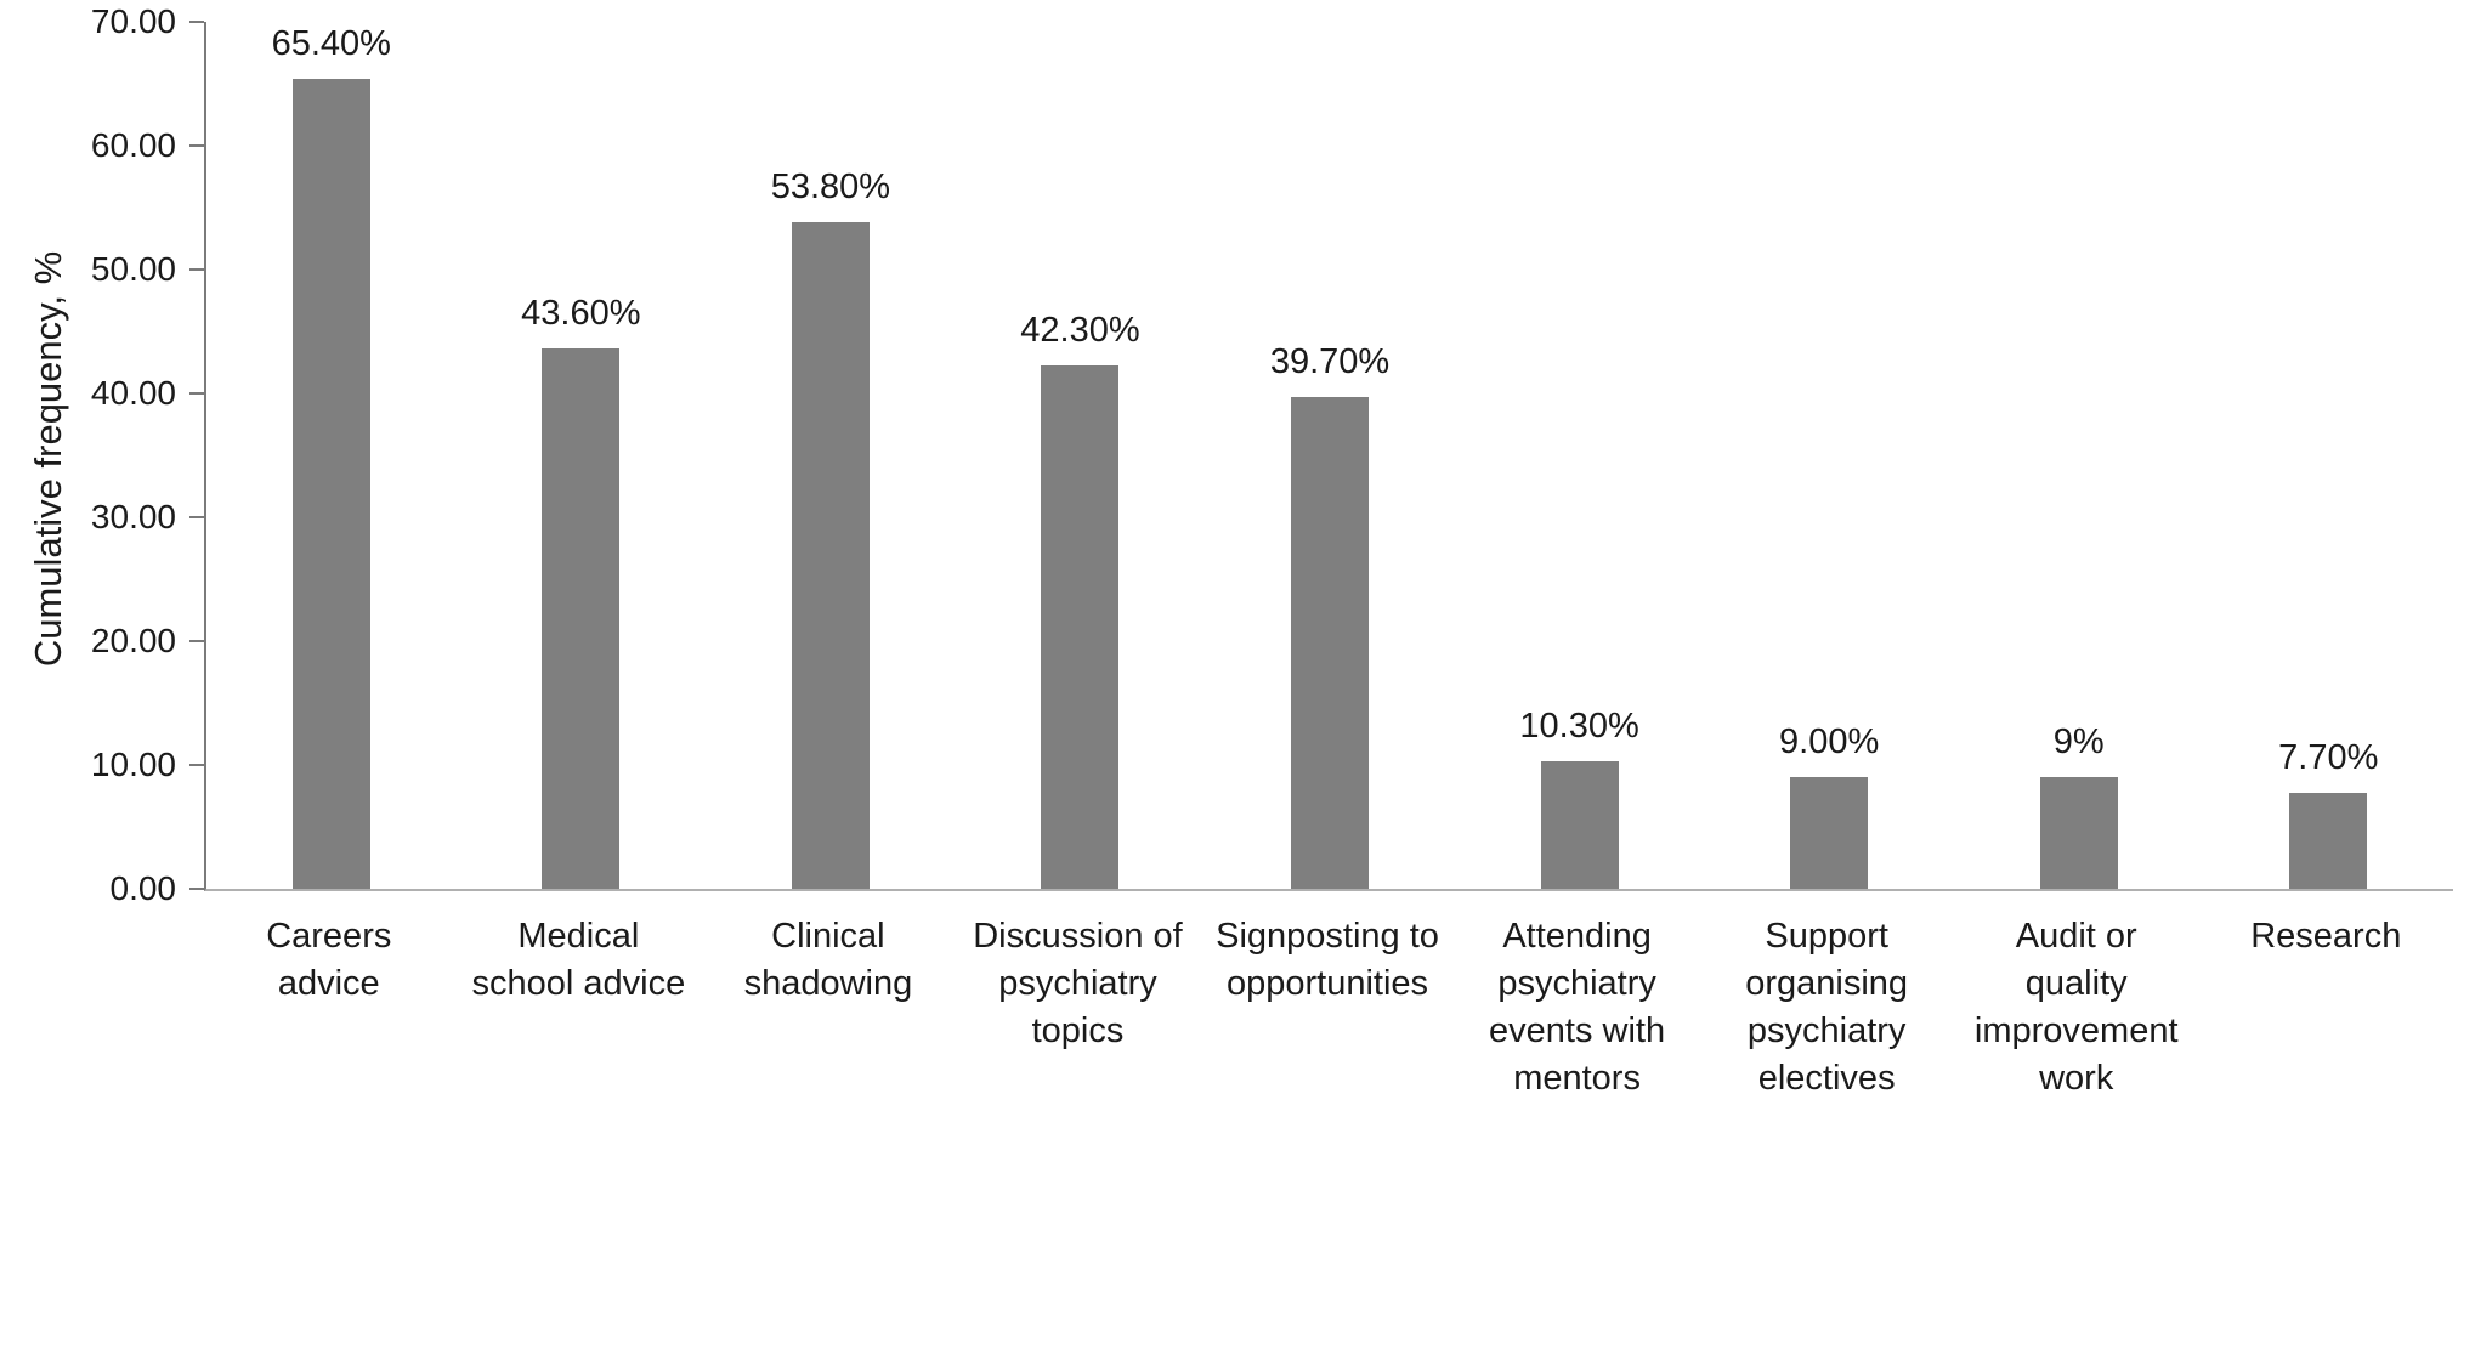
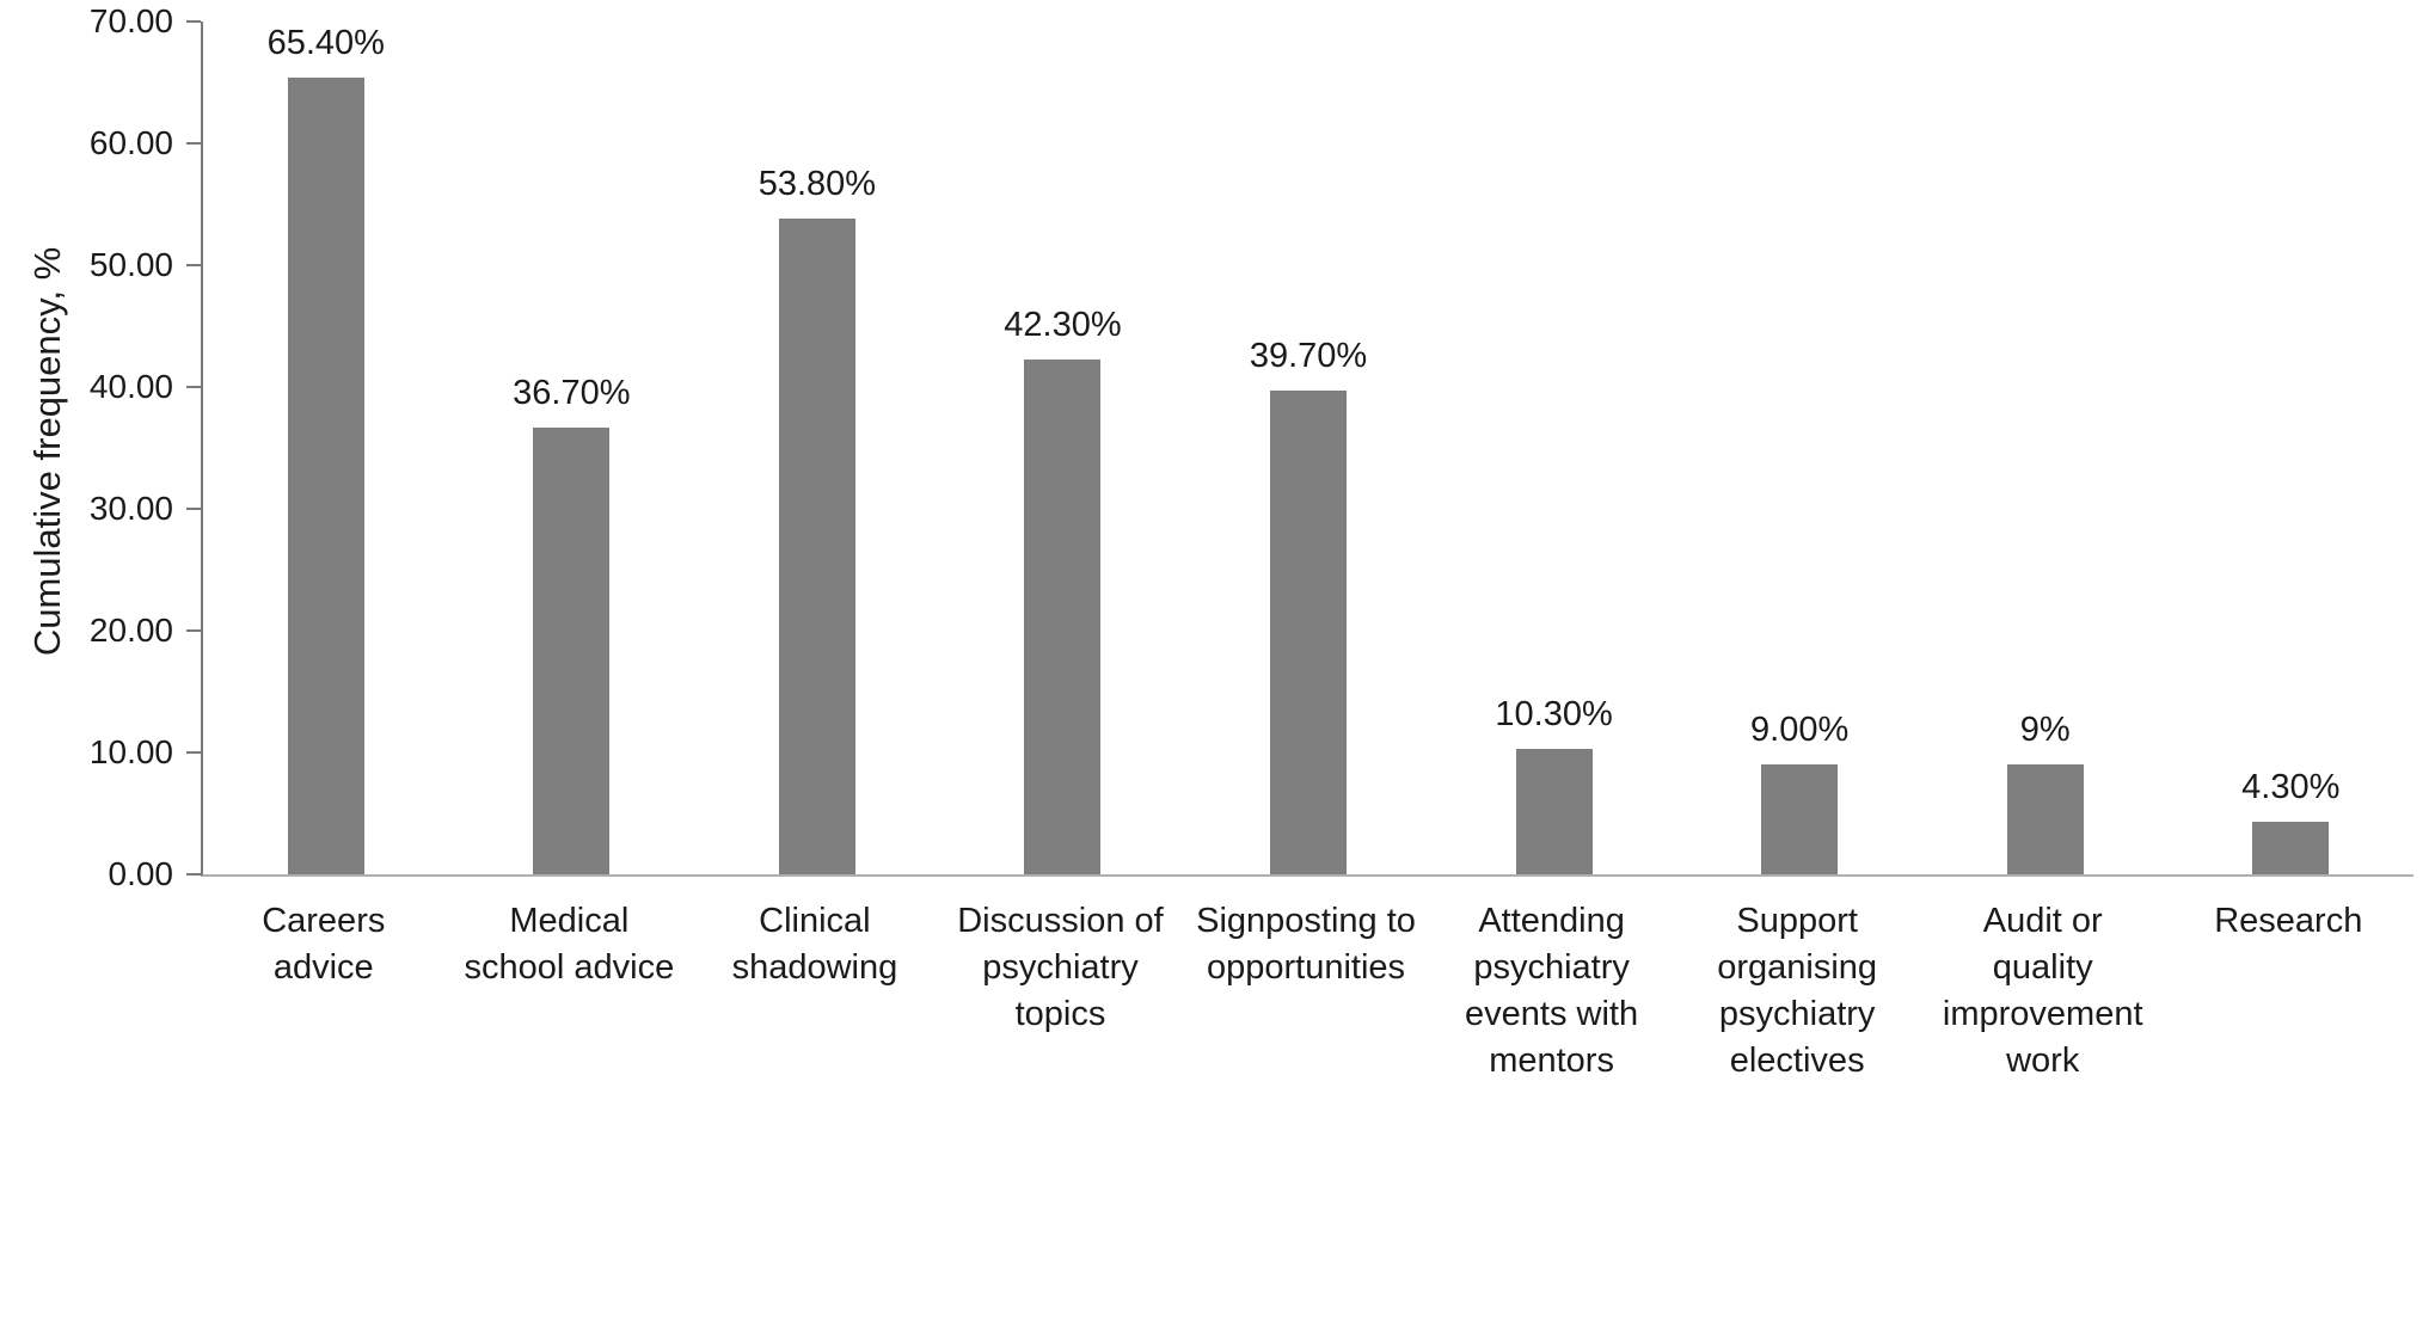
Medical school advice: 43.60% -> 36.70%
Research: 7.70% -> 4.30%
